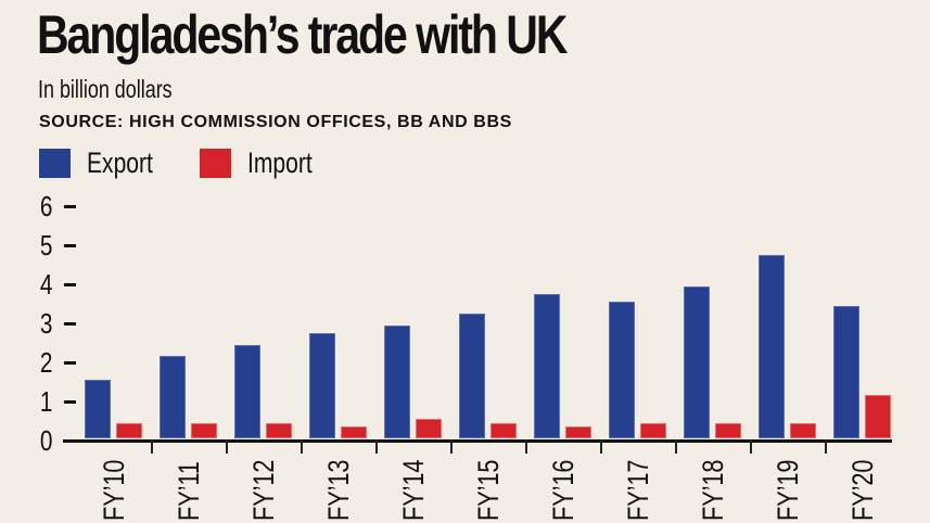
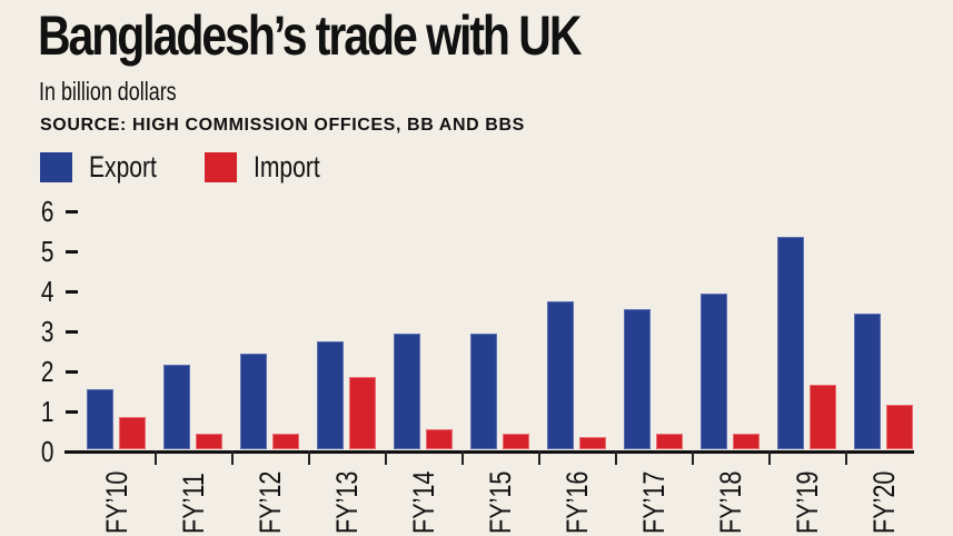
Import/FY’10: 0.4 -> 0.8
Import/FY’13: 0.3 -> 1.8
Export/FY’15: 3.2 -> 2.9
Export/FY’19: 4.7 -> 5.3
Import/FY’19: 0.4 -> 1.6
